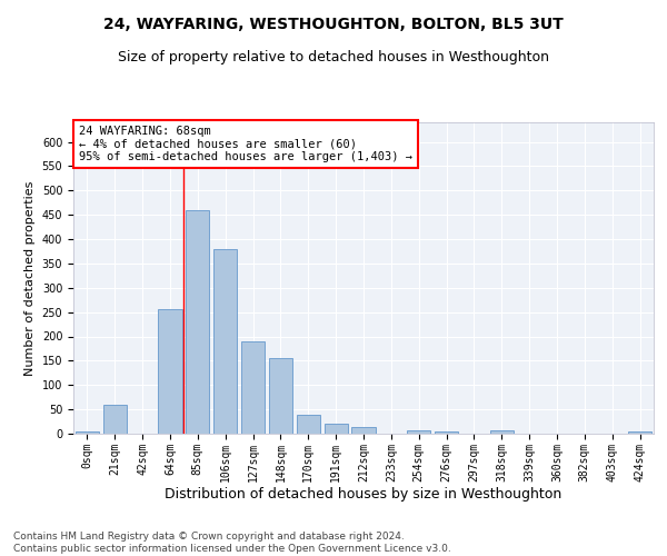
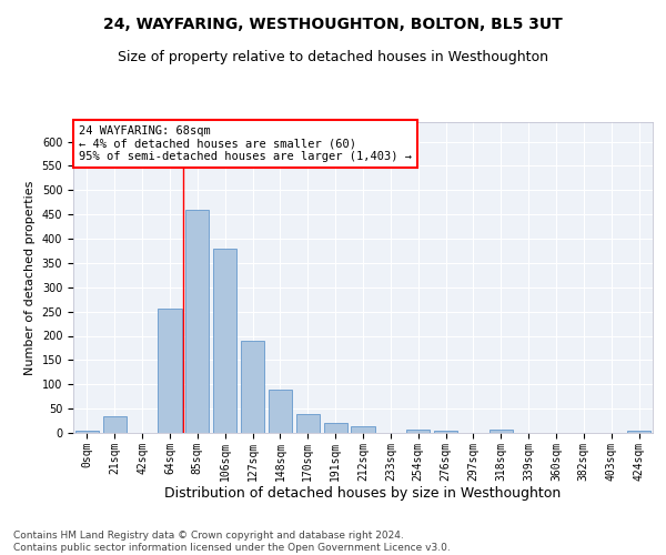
21sqm: 60 -> 35
148sqm: 155 -> 90
